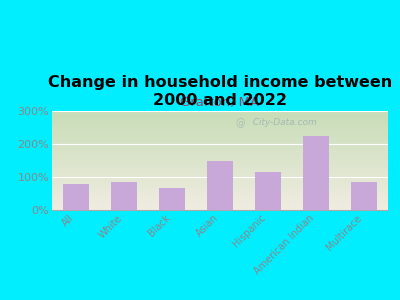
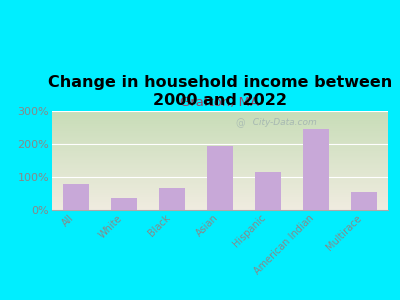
White: 85% -> 35%
Asian: 148% -> 195%
American Indian: 225% -> 245%
Multirace: 85% -> 55%
